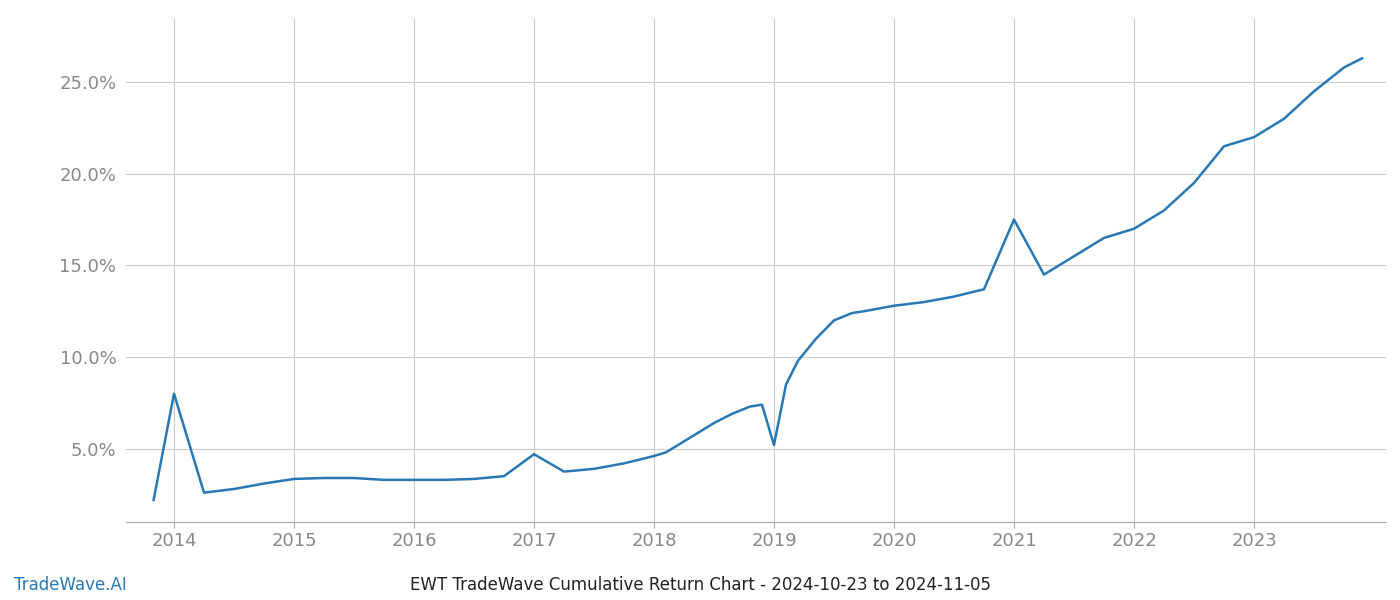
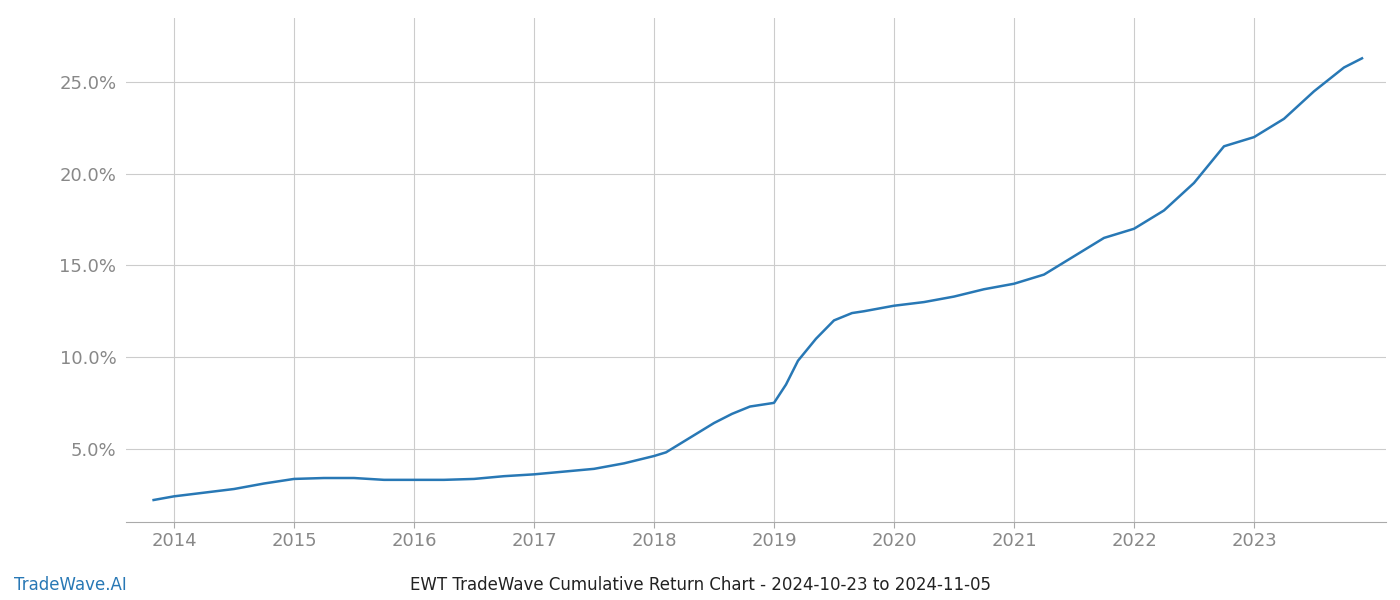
2014: 8.0% -> 2.4%
2017: 4.7% -> 3.6%
2019: 5.2% -> 7.5%
2021: 17.5% -> 14.0%
